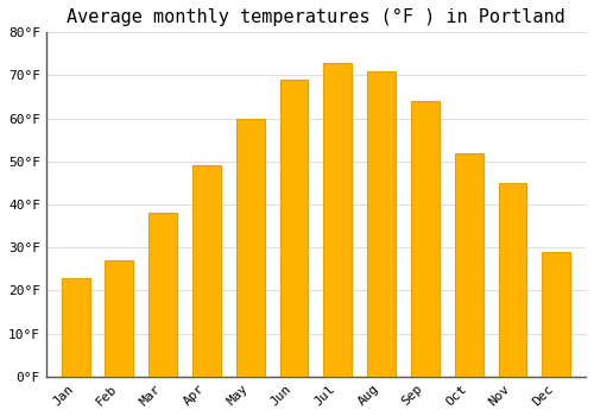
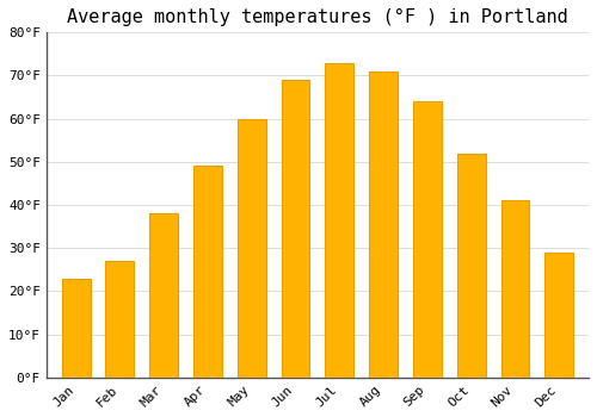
Nov: 45°F -> 41°F
